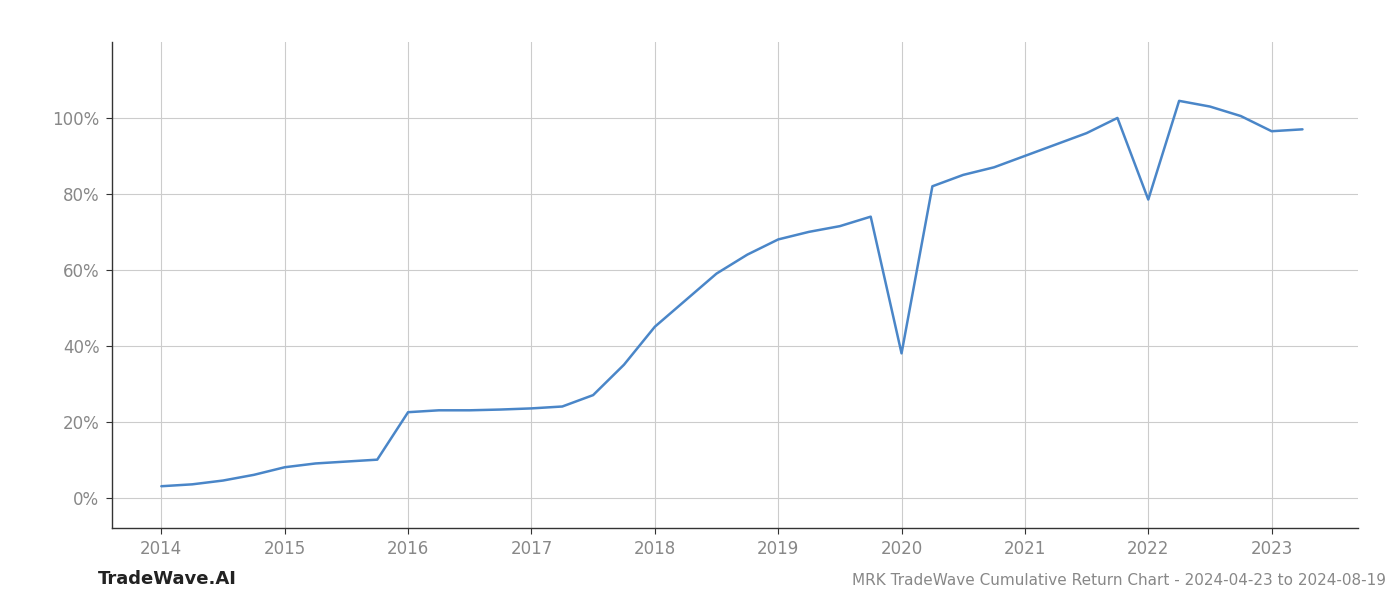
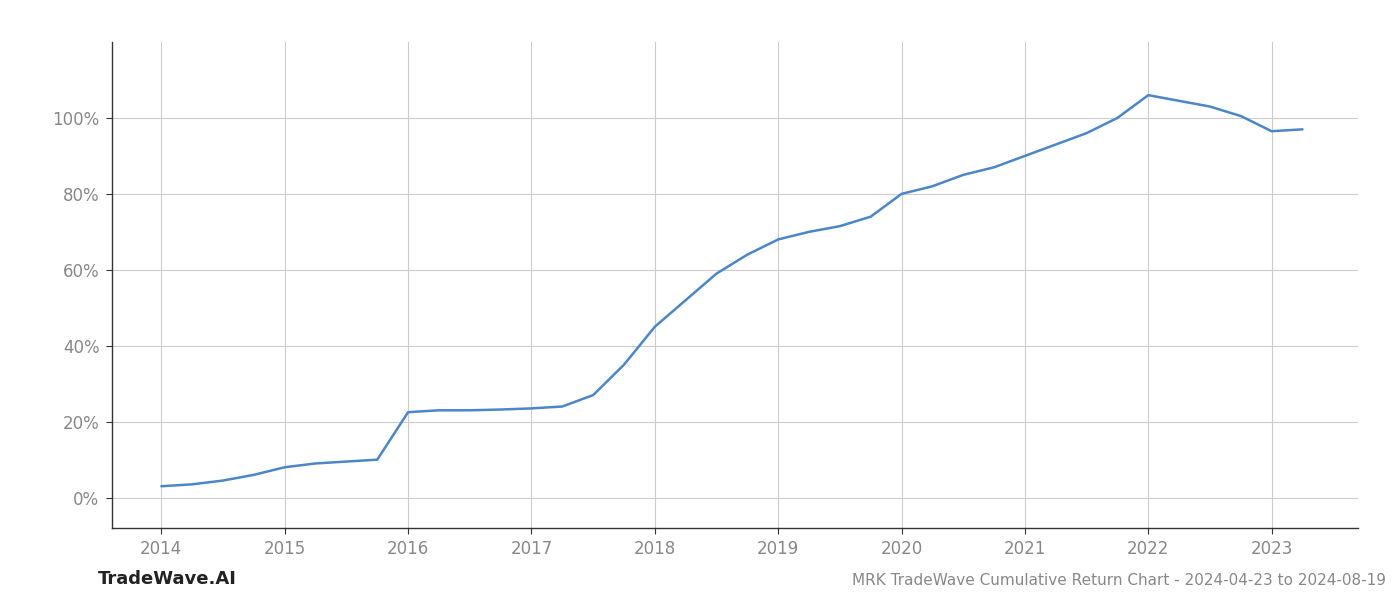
2020: 38.0% -> 80.0%
2022: 78.5% -> 106.0%
